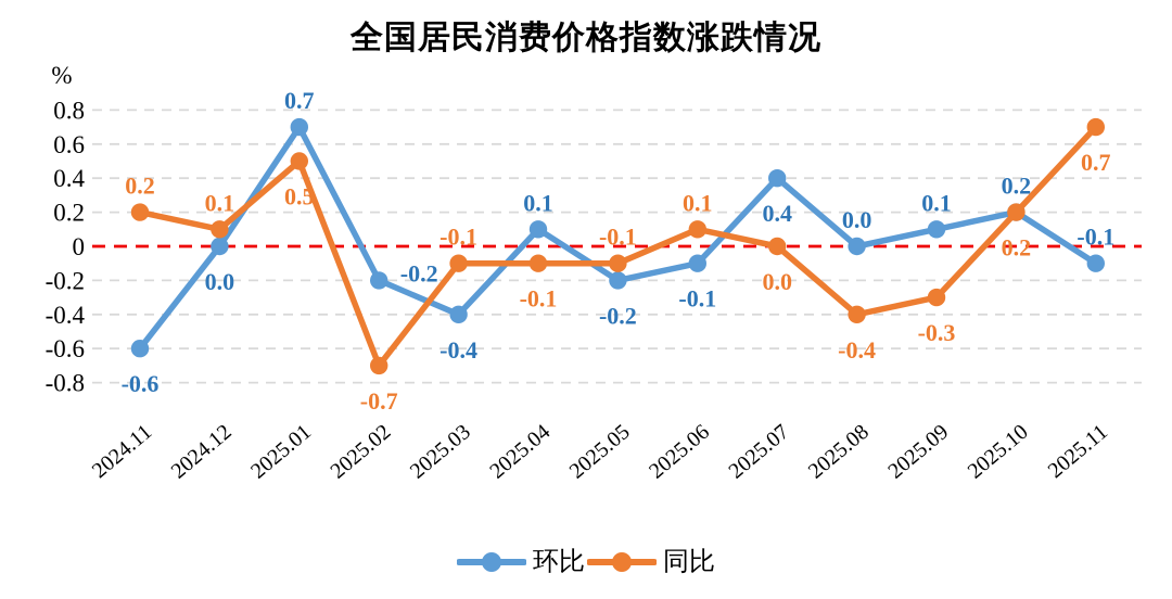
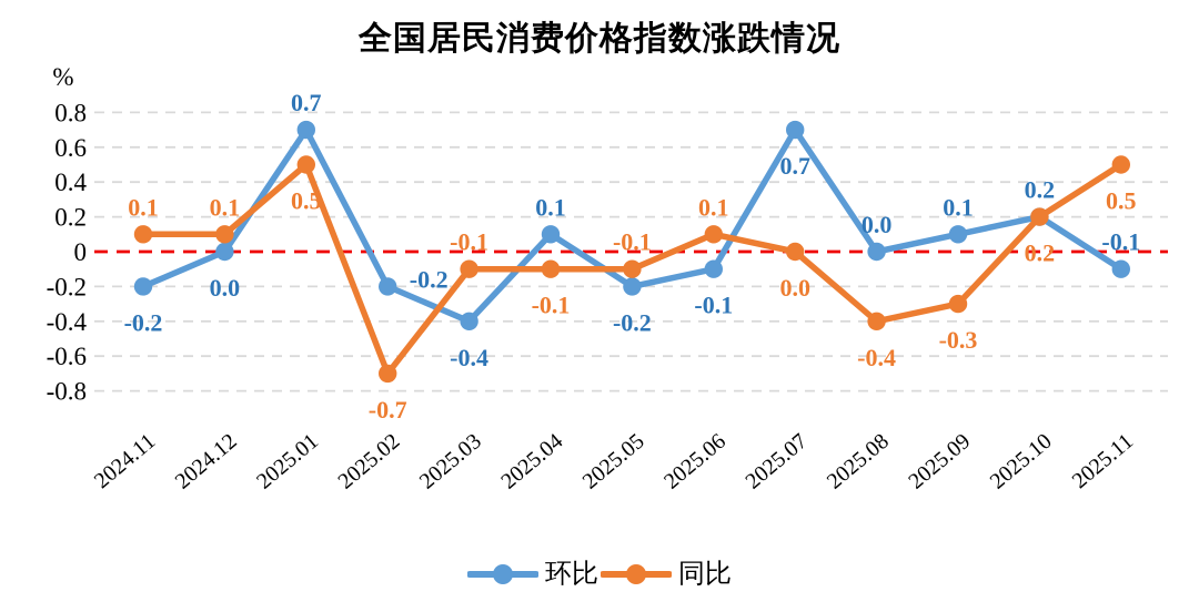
环比/2024.11: -0.6 -> -0.2
同比/2024.11: 0.2 -> 0.1
环比/2025.07: 0.4 -> 0.7
同比/2025.11: 0.7 -> 0.5
